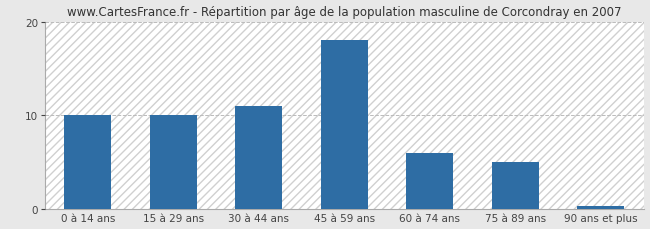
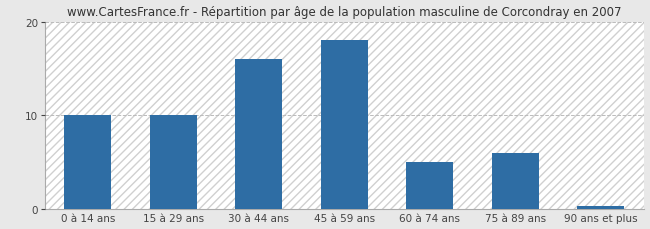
30 à 44 ans: 11.0 -> 16.0
60 à 74 ans: 6.0 -> 5.0
75 à 89 ans: 5.0 -> 6.0
